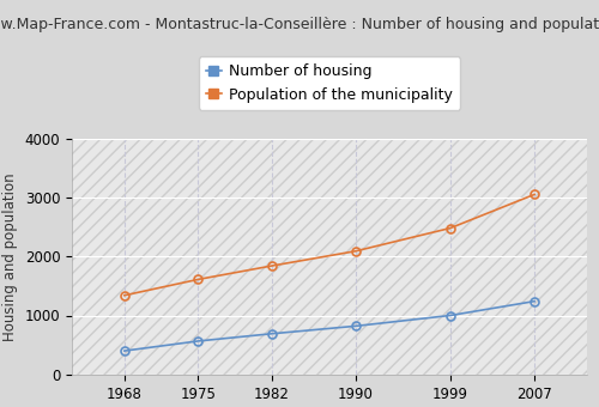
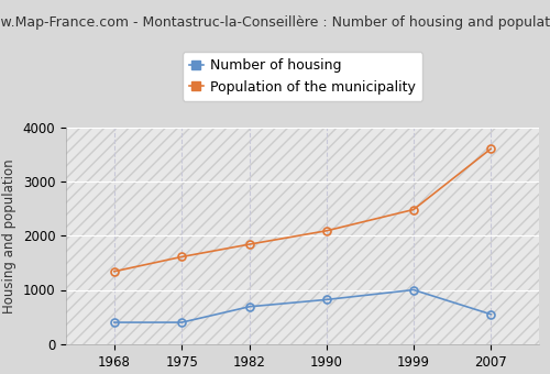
Number of housing/1975: 560 -> 400
Number of housing/2007: 1240 -> 550
Population of the municipality/2007: 3050 -> 3600
